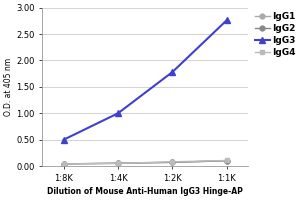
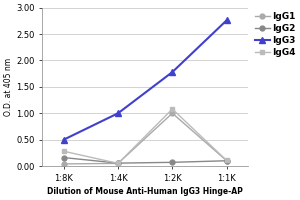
IgG2/1:8K: 0.04 -> 0.16
IgG4/1:8K: 0.04 -> 0.28
IgG1/1:2K: 0.07 -> 1.00
IgG4/1:2K: 0.08 -> 1.08
